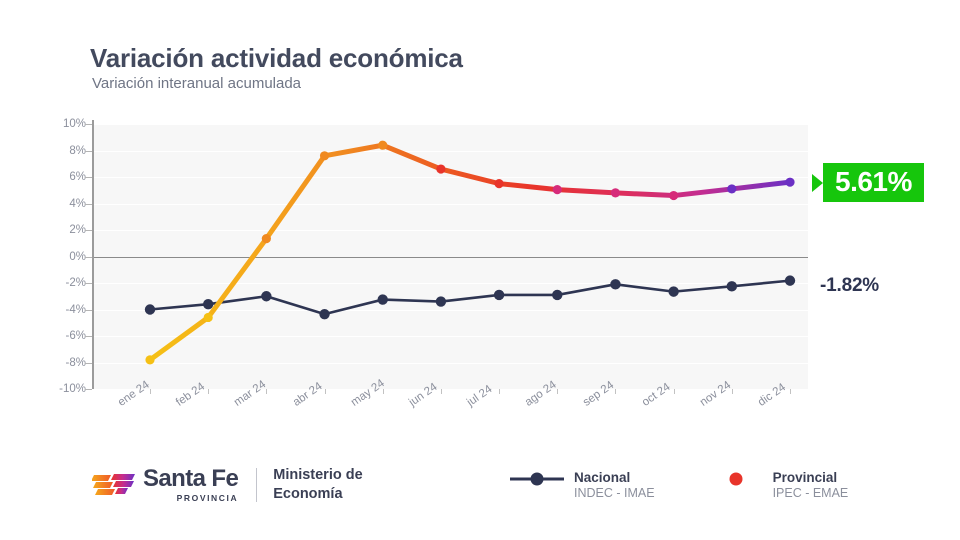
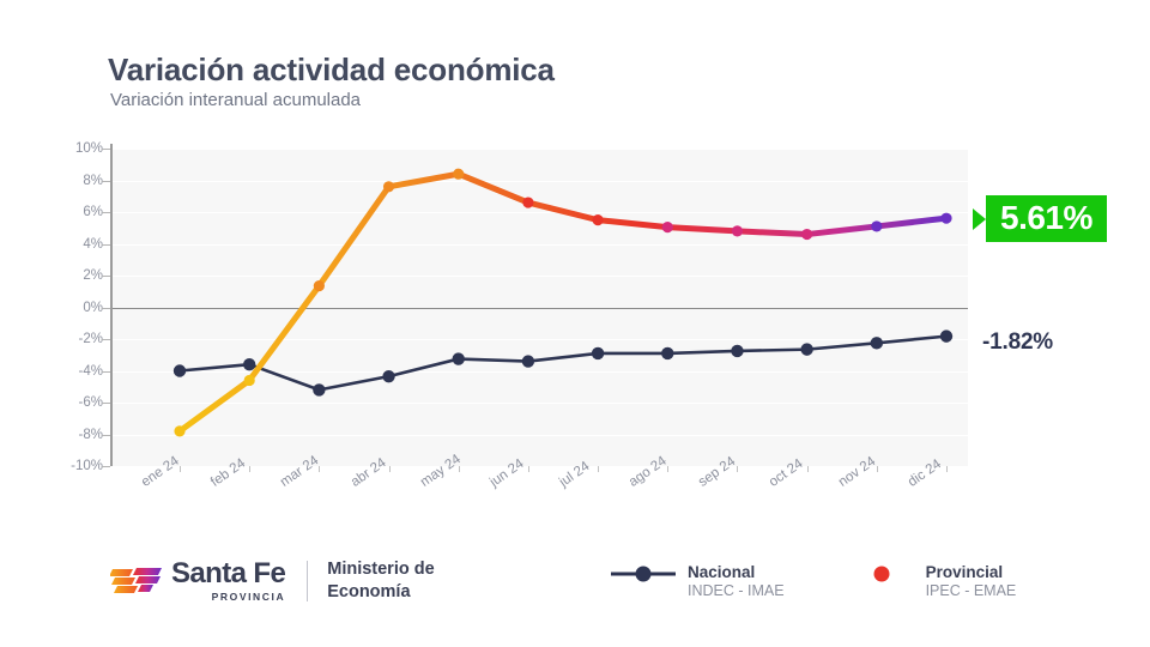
Nacional/mar 24: -3.0% -> -5.2%
Nacional/sep 24: -2.1% -> -2.8%
